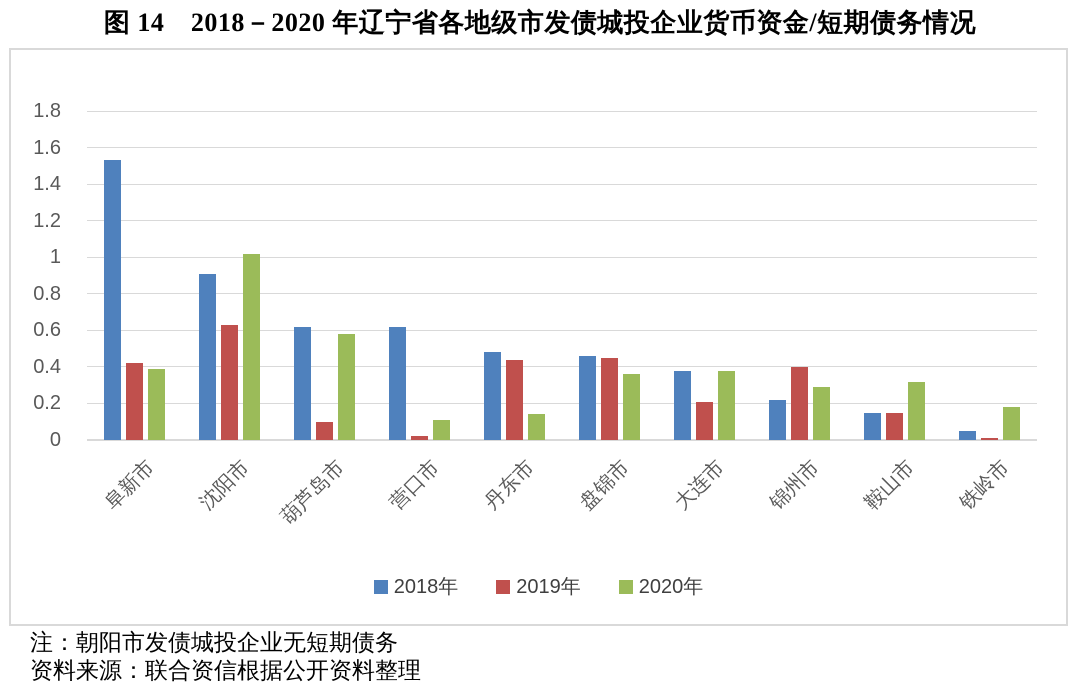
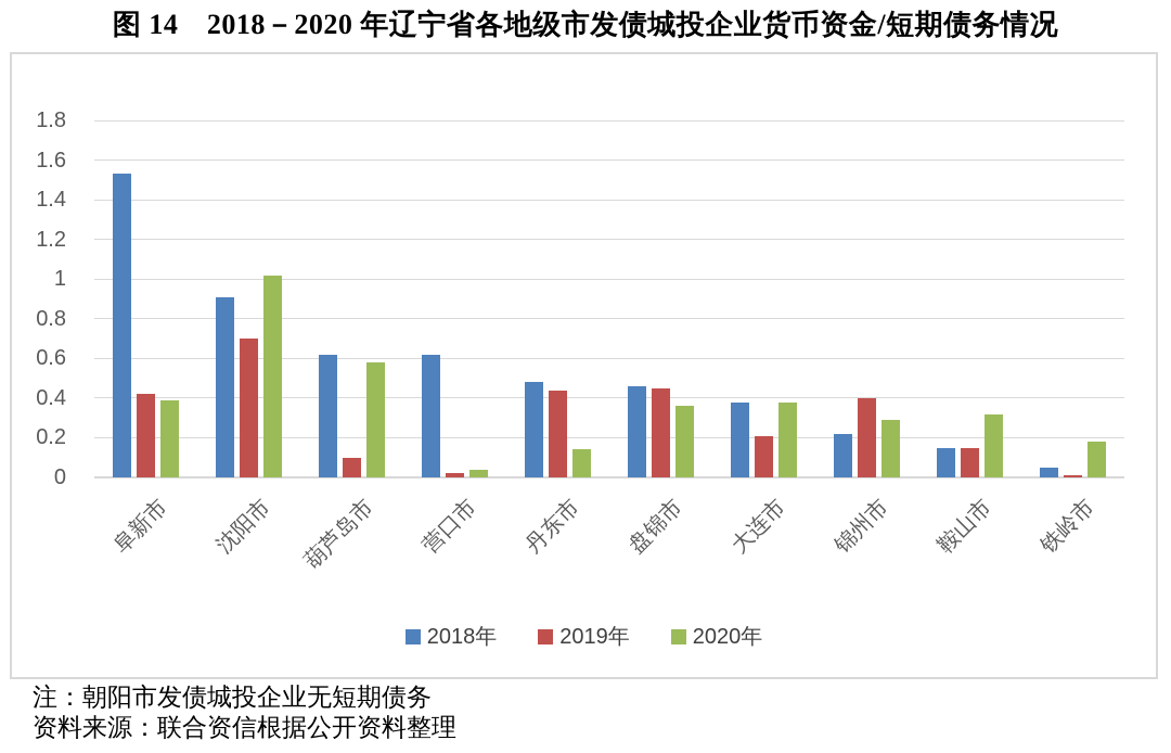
2019年/沈阳市: 0.63 -> 0.70
2020年/营口市: 0.11 -> 0.04
